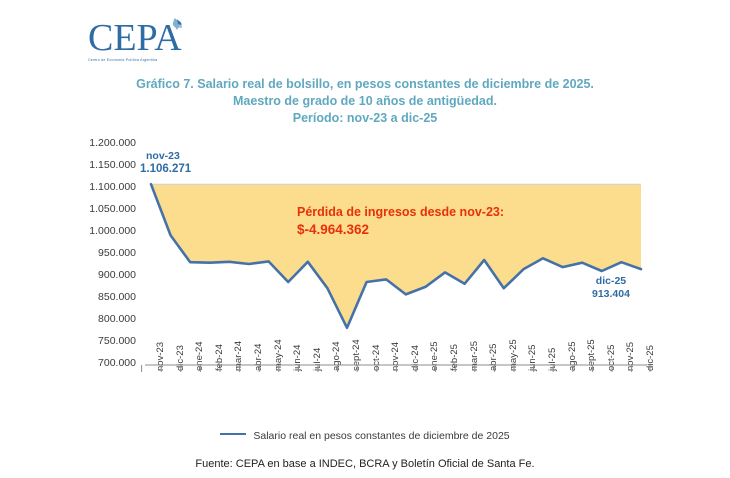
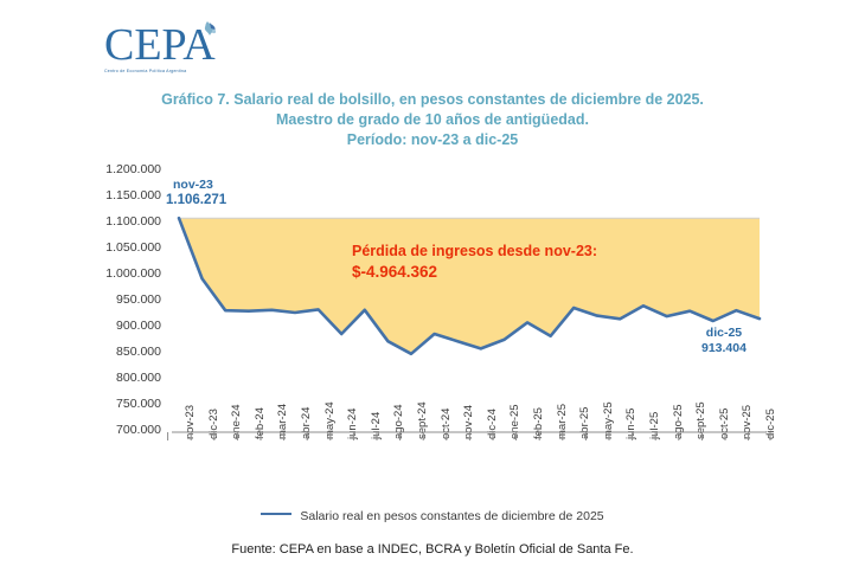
sept-24: 780000 -> 850000
nov-24: 890000 -> 870000
may-25: 870000 -> 920000
